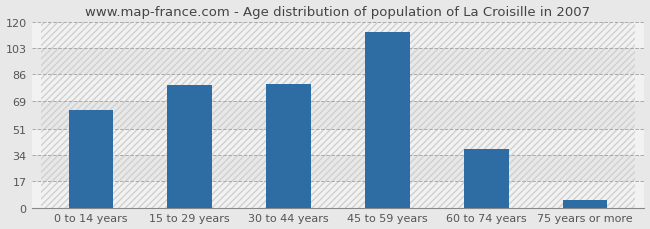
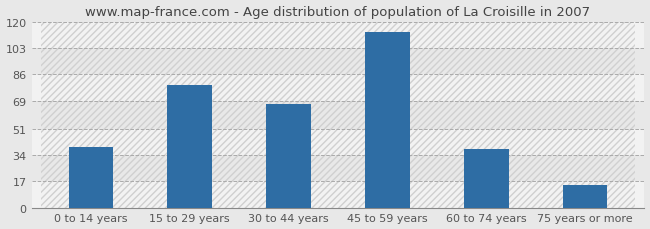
0 to 14 years: 63 -> 39
30 to 44 years: 80 -> 67
75 years or more: 5 -> 15
